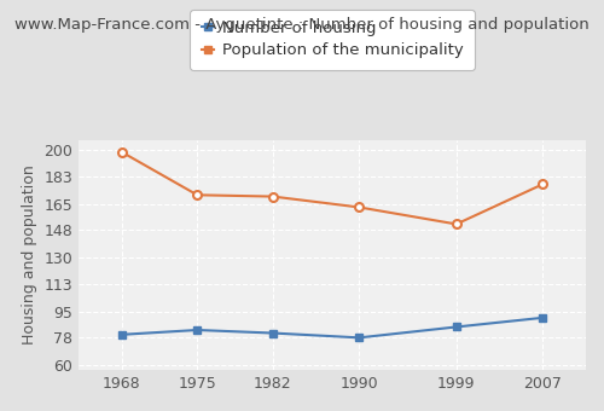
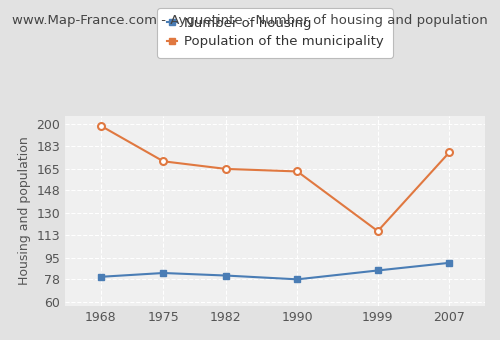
Population of the municipality/1982: 170 -> 165
Population of the municipality/1999: 152 -> 116
